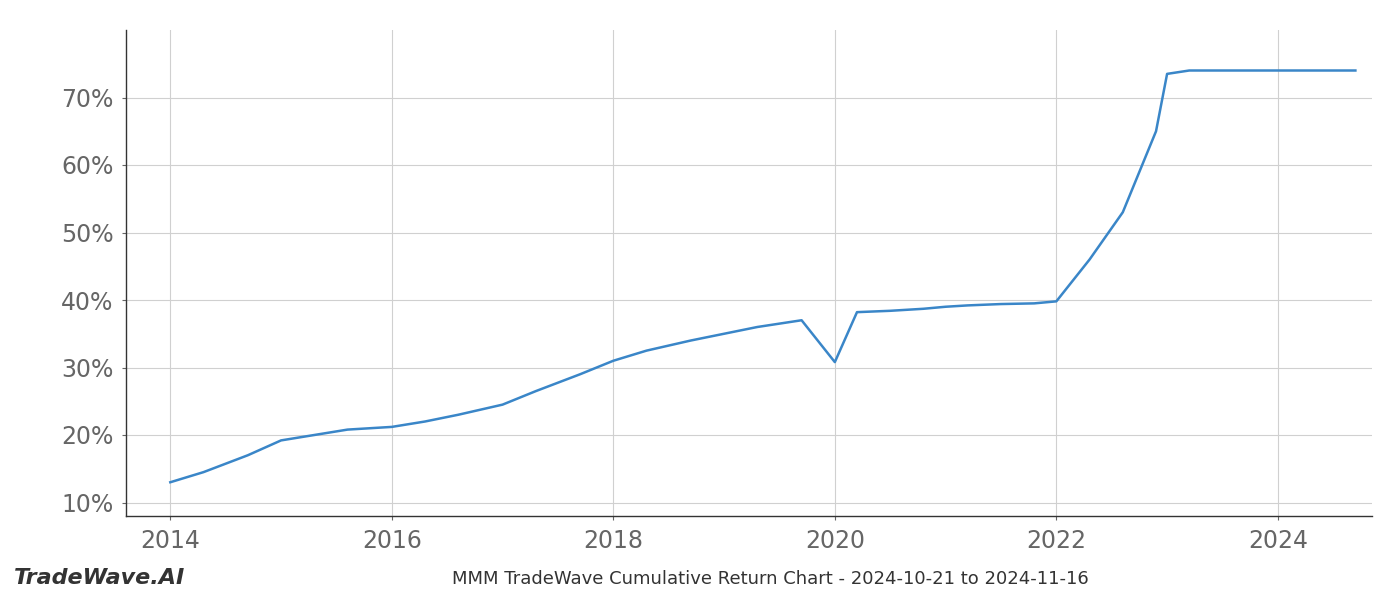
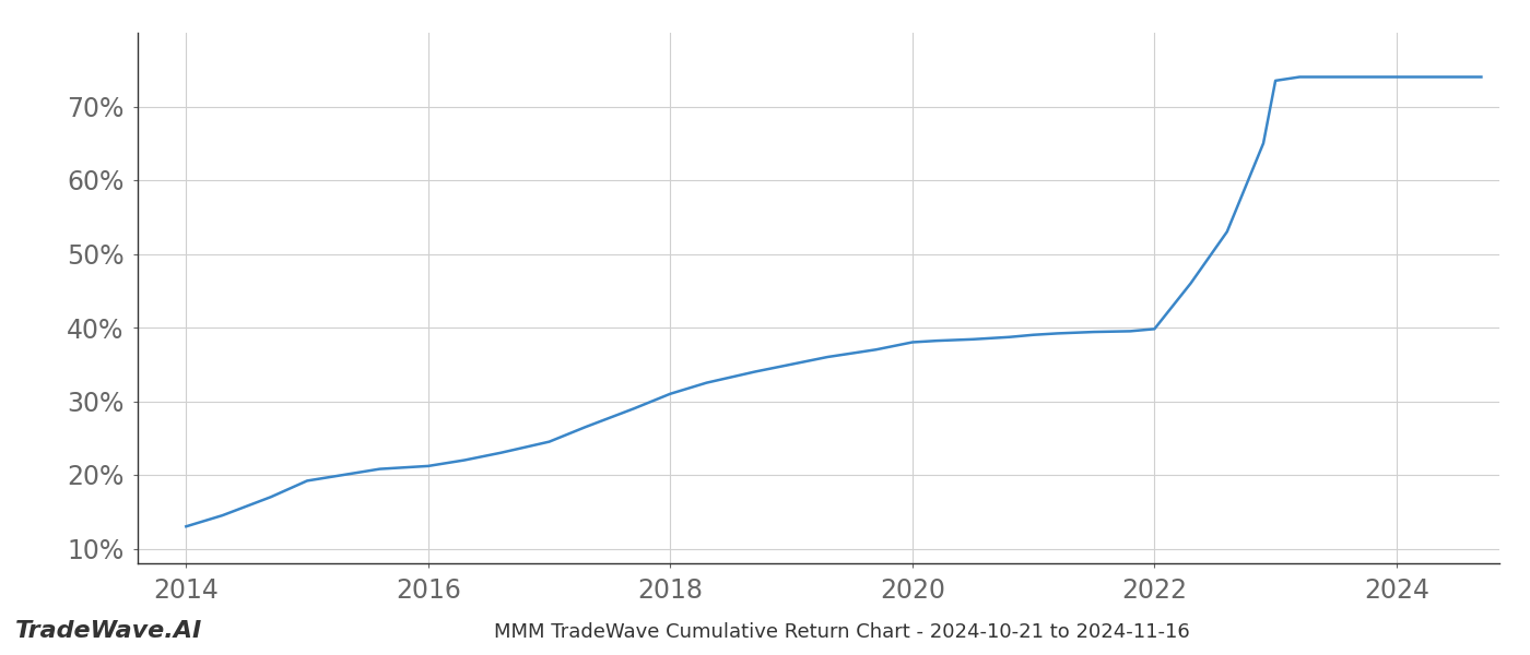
2020: 30.8% -> 38.0%
